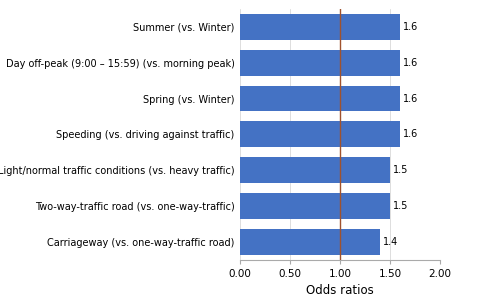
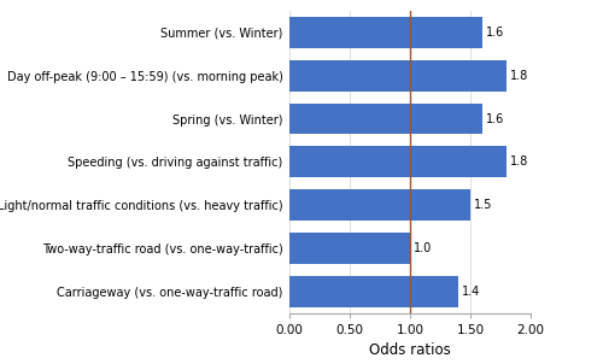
Day off-peak (9:00 – 15:59) (vs. morning peak): 1.6 -> 1.8
Speeding (vs. driving against traffic): 1.6 -> 1.8
Two-way-traffic road (vs. one-way-traffic): 1.5 -> 1.0
